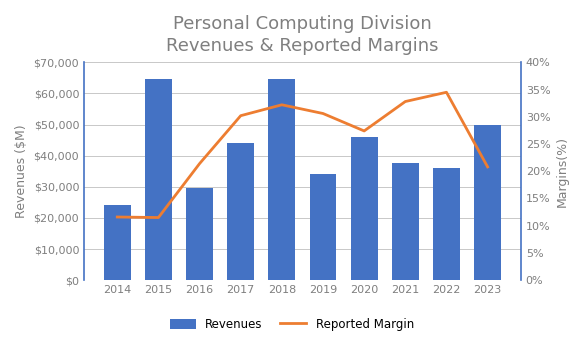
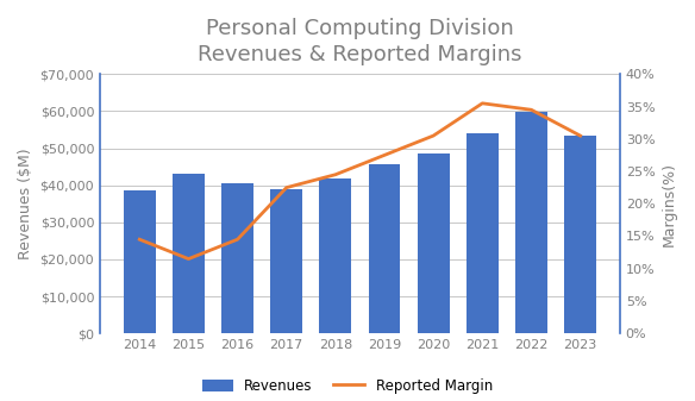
Revenues/2014: $24,000 -> $38,500
Reported Margin/2014: 11.6% -> 14.5%
Revenues/2015: $64,500 -> $43,200
Revenues/2016: $29,500 -> $40,500
Reported Margin/2016: 21.4% -> 14.5%
Revenues/2017: $44,000 -> $39,000
Reported Margin/2017: 30.2% -> 22.5%
Revenues/2018: $64,500 -> $41,800
Reported Margin/2018: 32.2% -> 24.5%
Revenues/2019: $34,000 -> $45,700
Reported Margin/2019: 30.6% -> 27.5%
Revenues/2020: $46,000 -> $48,700
Reported Margin/2020: 27.4% -> 30.5%
Revenues/2021: $37,500 -> $54,000
Reported Margin/2021: 32.8% -> 35.5%
Revenues/2022: $36,000 -> $59,700
Revenues/2023: $50,000 -> $53,400
Reported Margin/2023: 20.8% -> 30.5%
